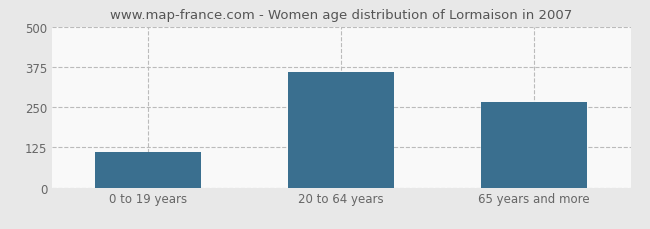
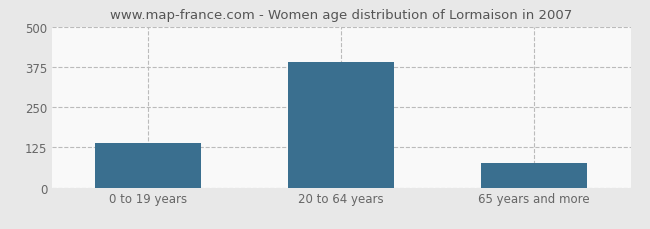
0 to 19 years: 110 -> 140
20 to 64 years: 360 -> 390
65 years and more: 265 -> 75
